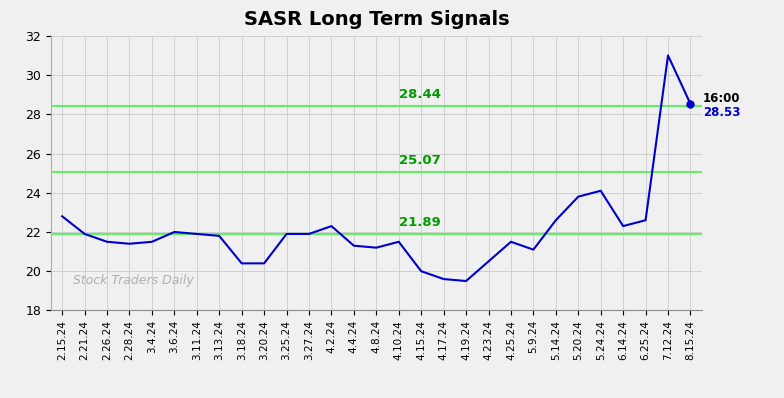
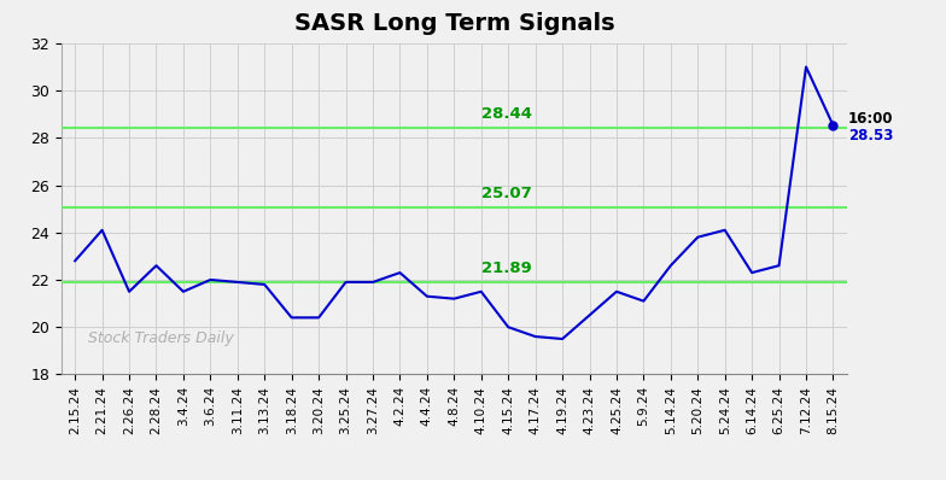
2.21.24: 21.9 -> 24.1
2.28.24: 21.4 -> 22.6
